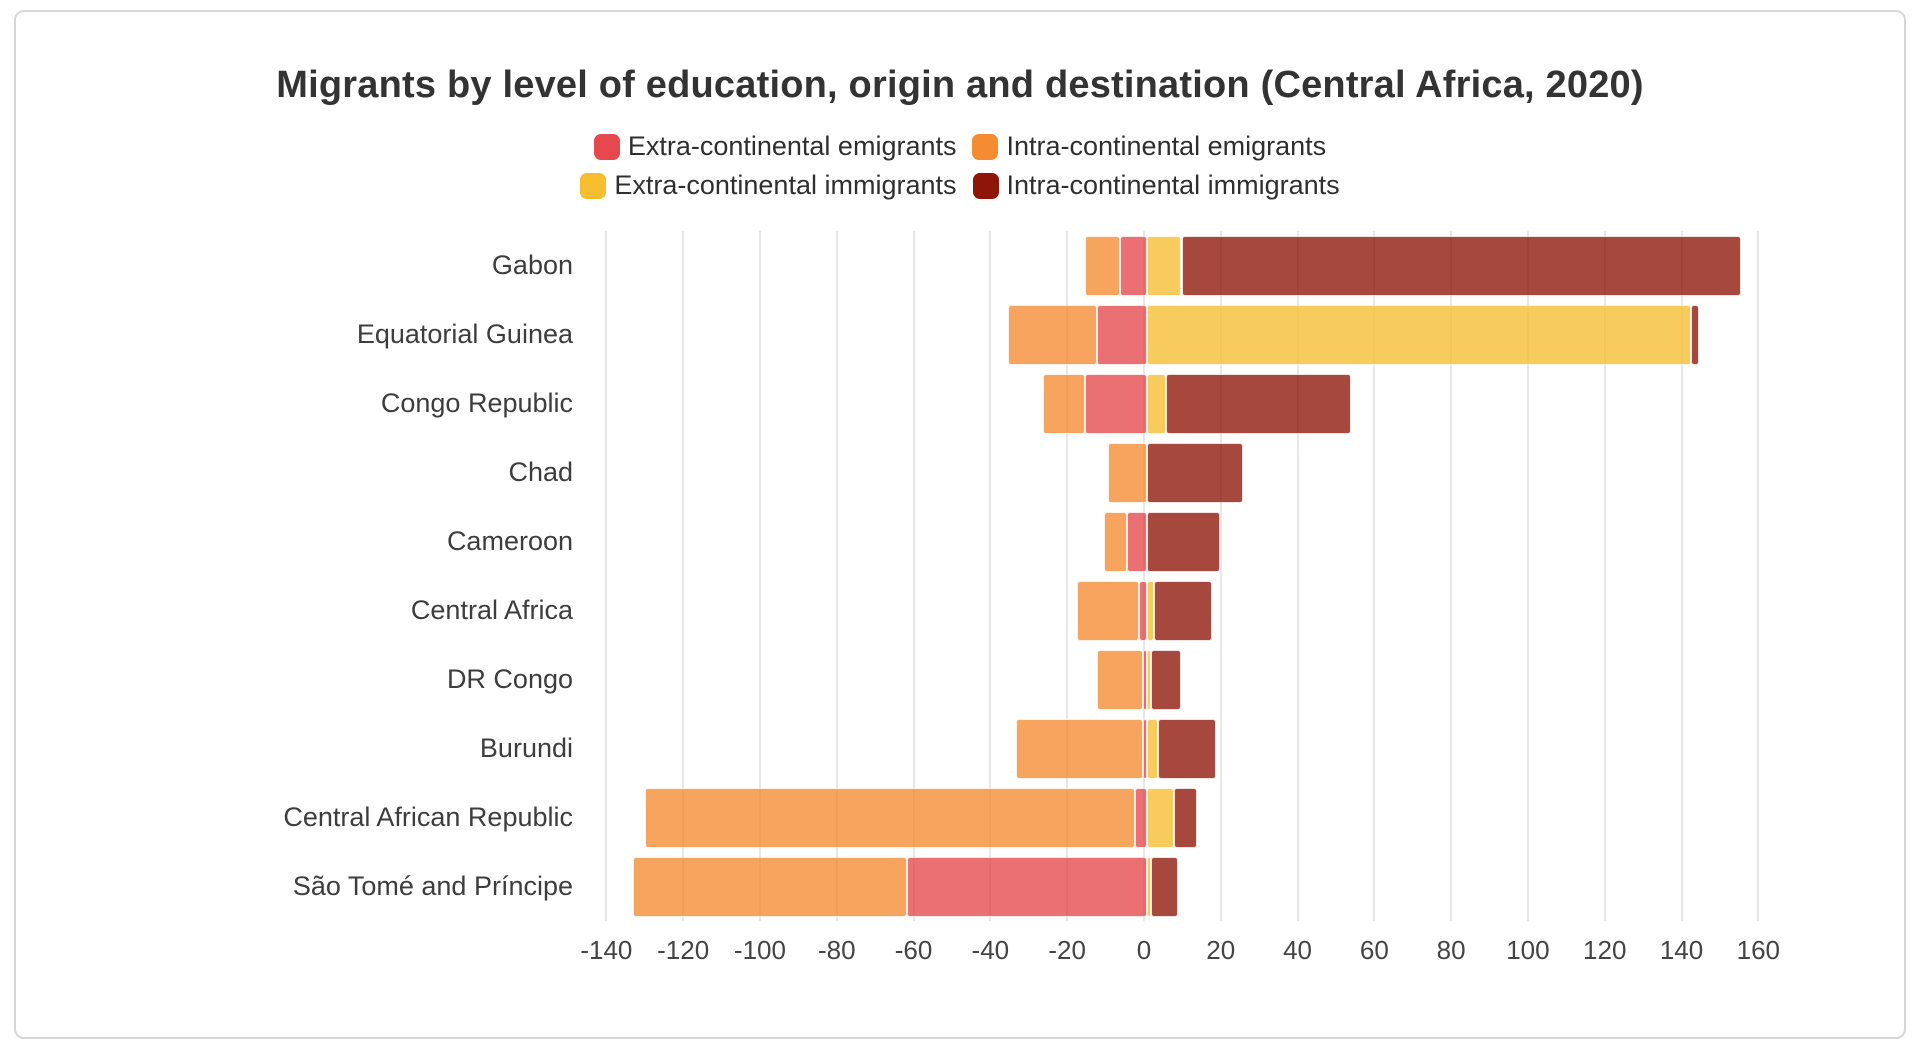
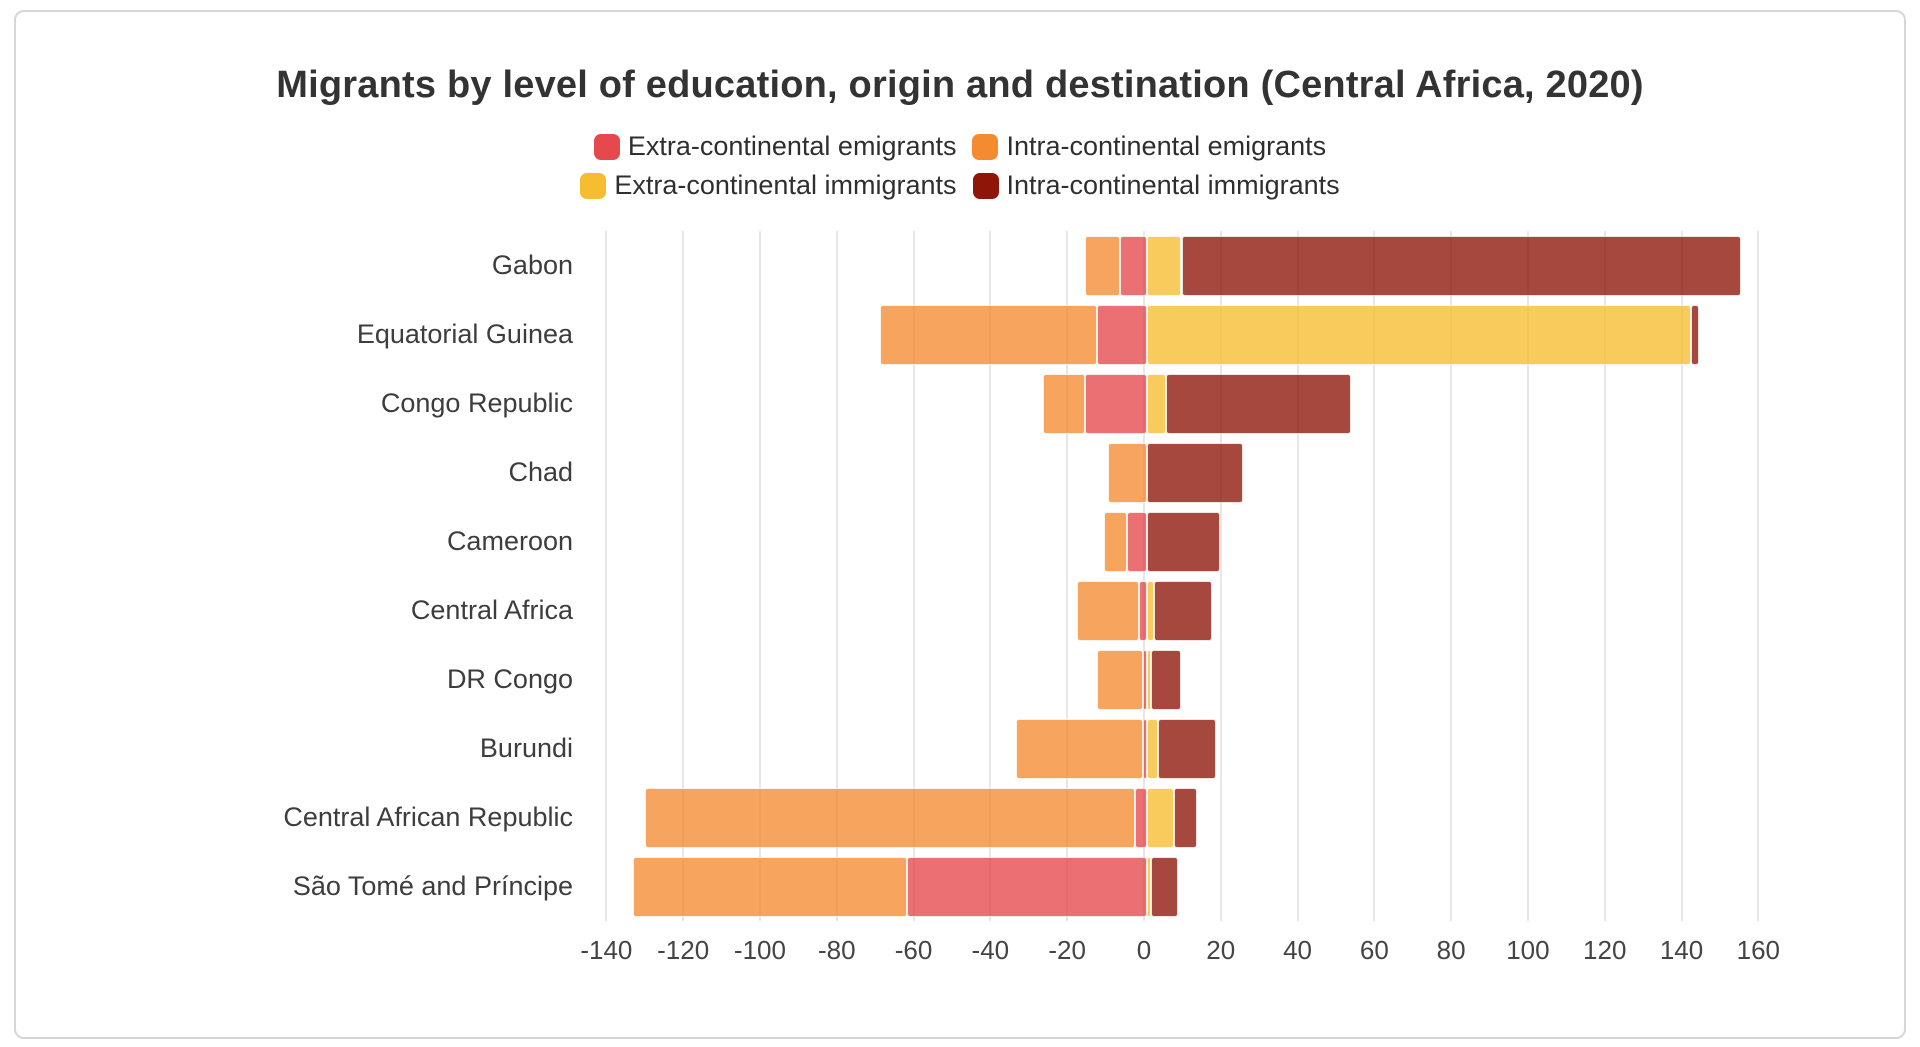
Intra-continental emigrants/Equatorial Guinea: -23 -> -56
